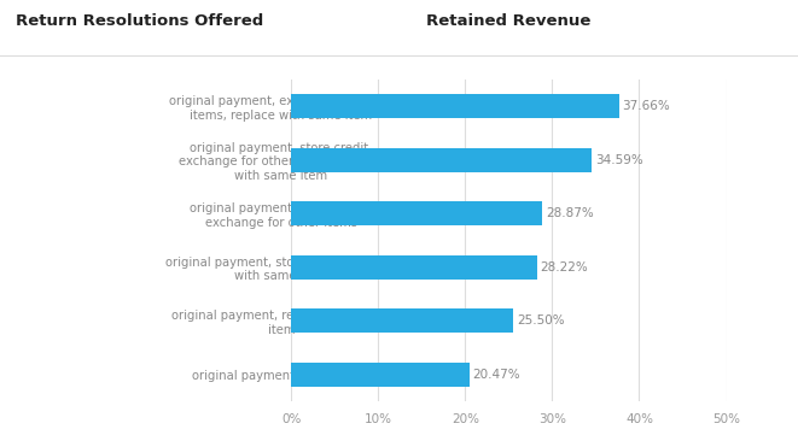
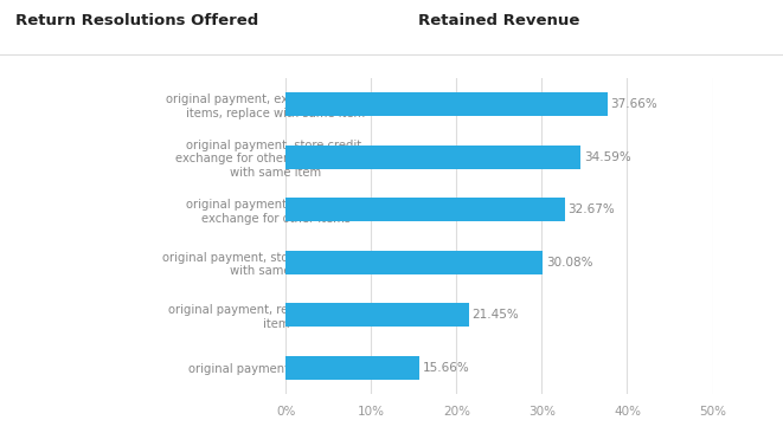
original payment, store credit, exchange for other items: 28.87% -> 32.67%
original payment, store credit, replace with same item: 28.22% -> 30.08%
original payment, replace with same item: 25.50% -> 21.45%
original payment, store credit: 20.47% -> 15.66%
